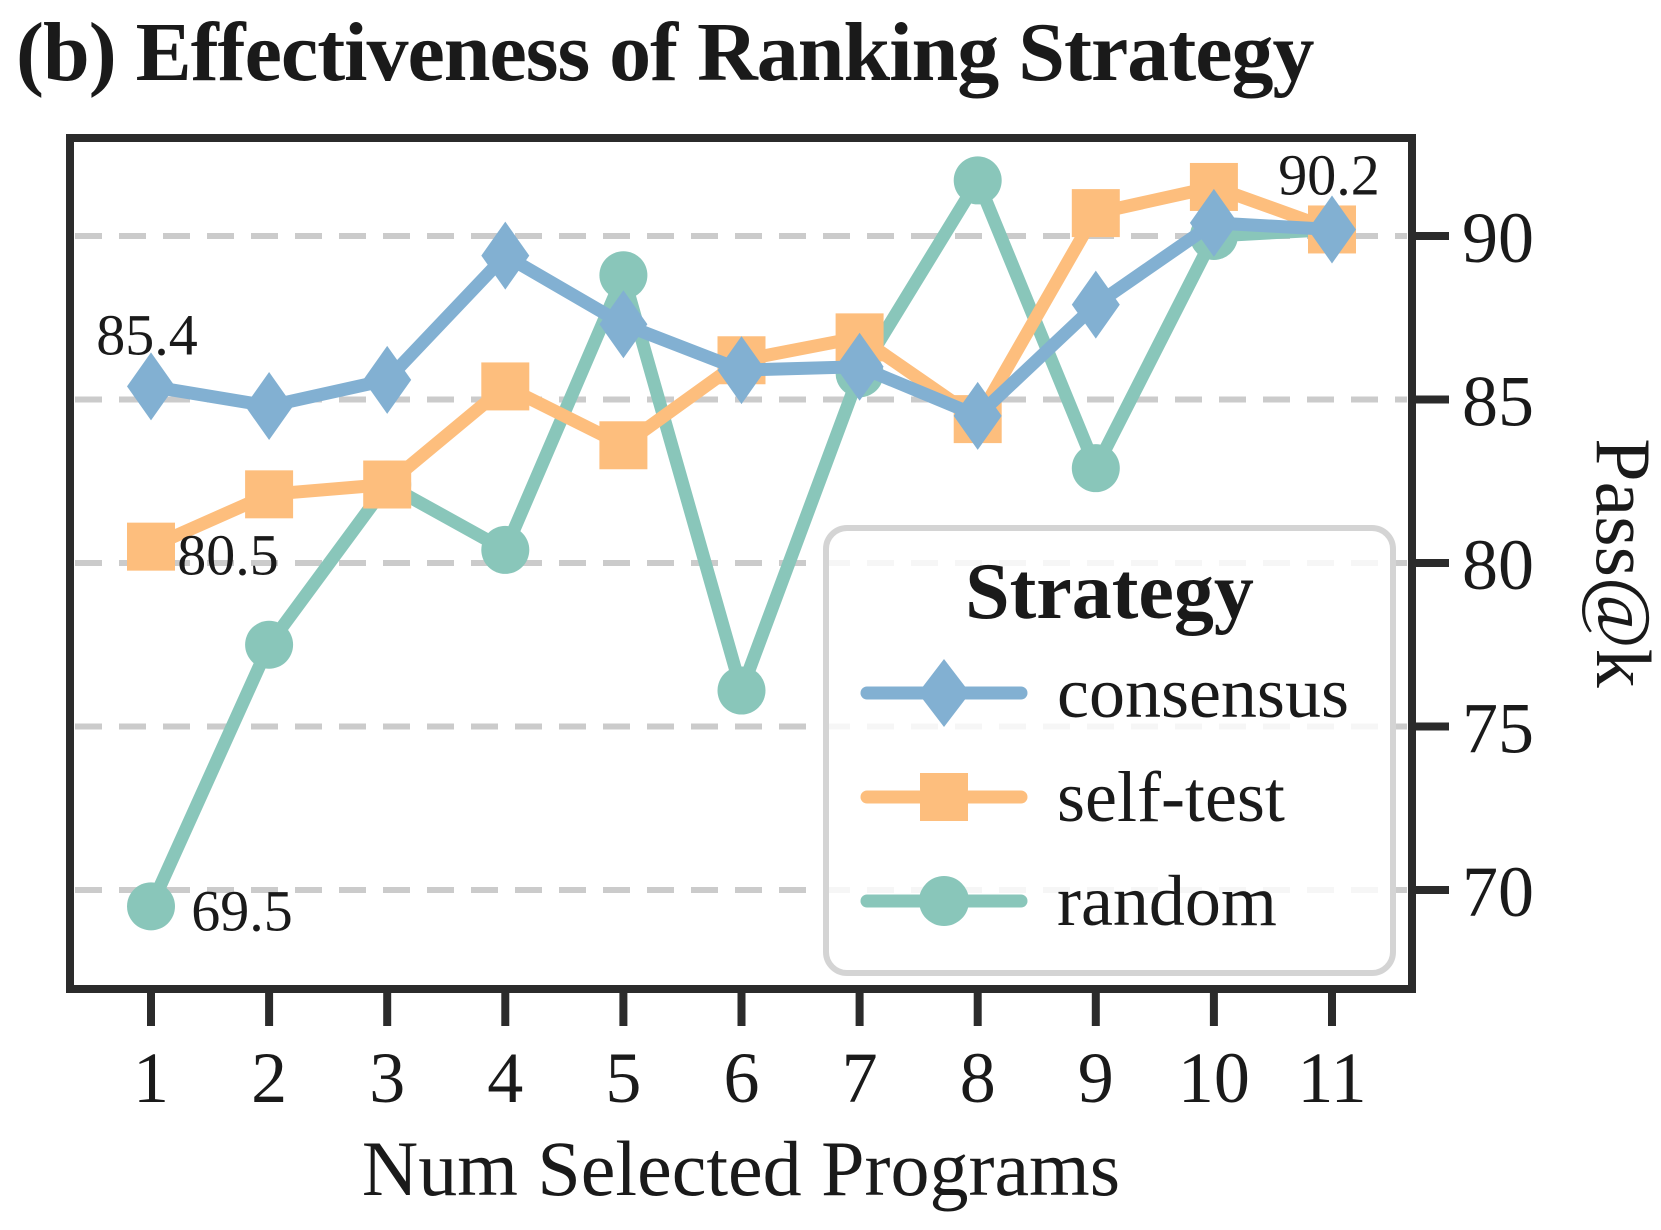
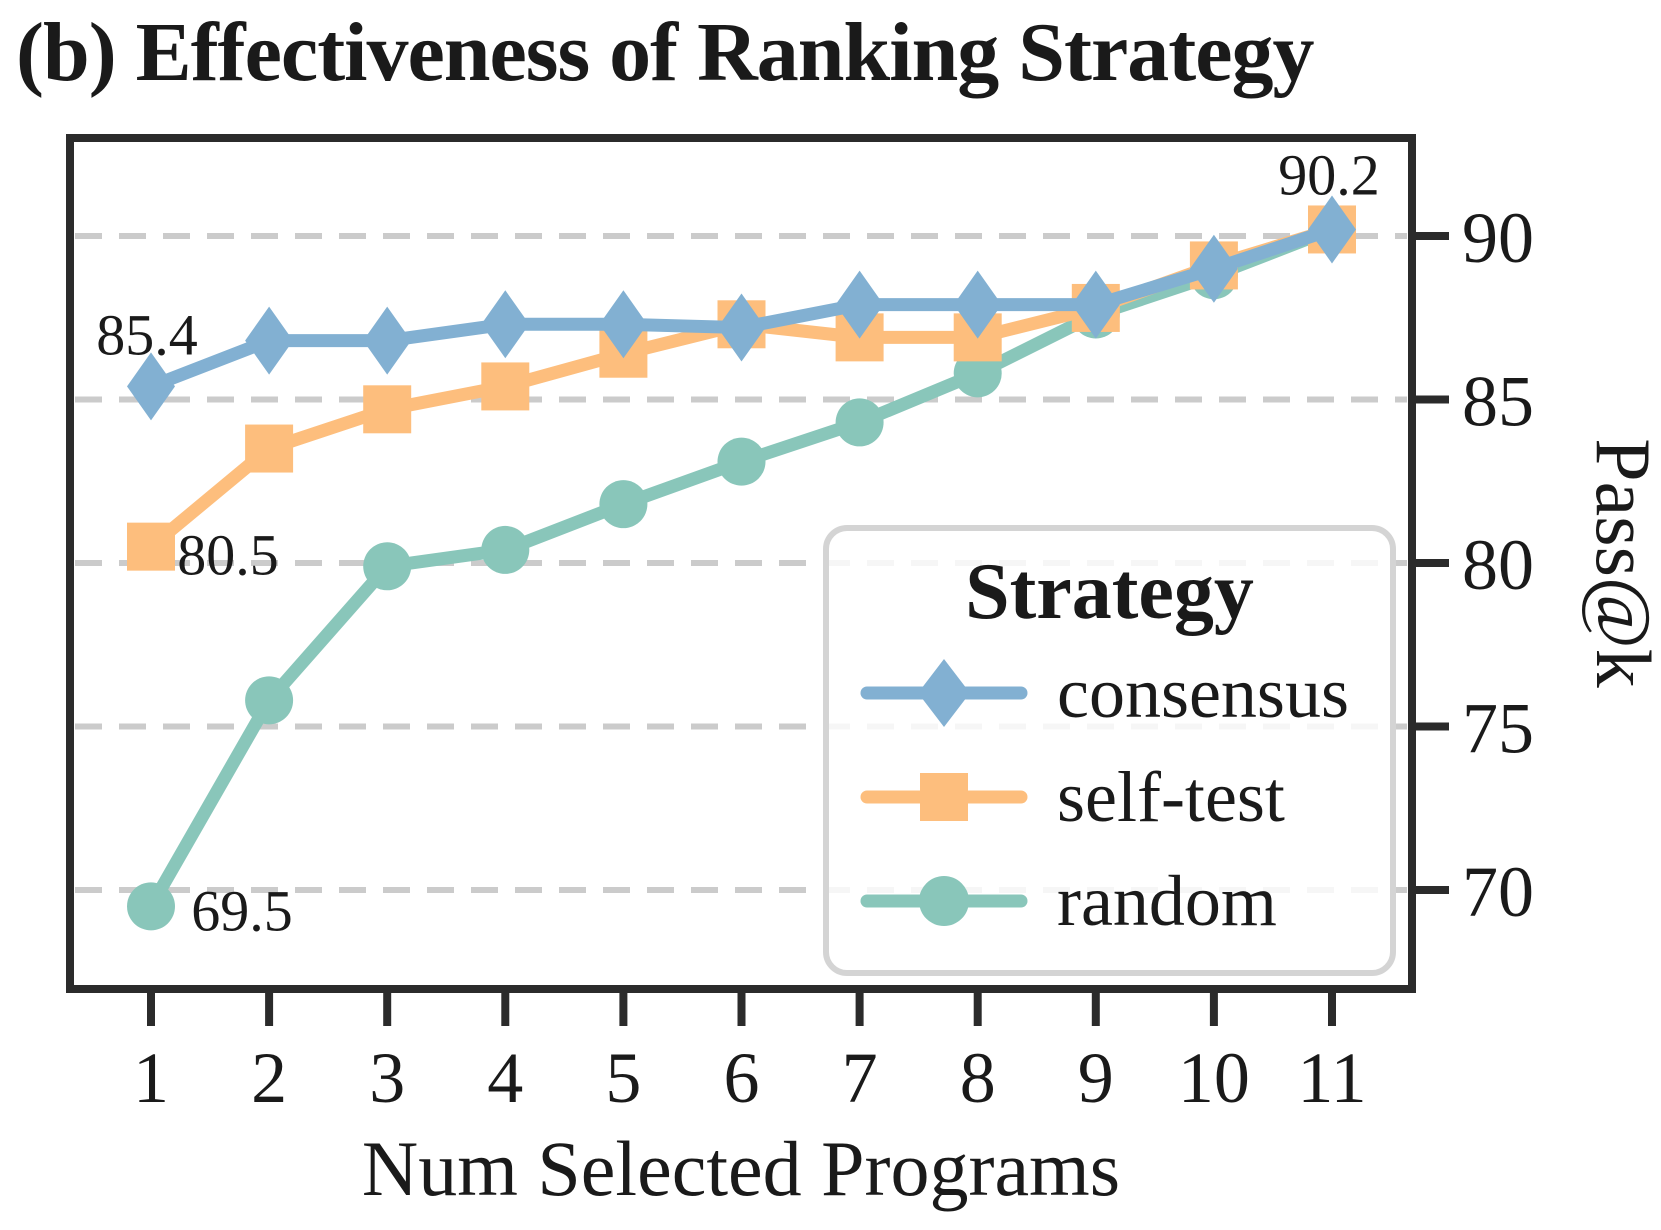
consensus/2: 84.8 -> 86.8
self-test/2: 82.1 -> 83.5
random/2: 77.5 -> 75.8
consensus/3: 85.6 -> 86.8
self-test/3: 82.4 -> 84.7
random/3: 82.4 -> 79.9
consensus/4: 89.4 -> 87.3
self-test/5: 83.6 -> 86.4
random/5: 88.8 -> 81.8
consensus/6: 85.9 -> 87.2
self-test/6: 86.2 -> 87.3
random/6: 76.1 -> 83.1
consensus/7: 86.0 -> 87.9
random/7: 85.8 -> 84.3
consensus/8: 84.5 -> 87.9
self-test/8: 84.4 -> 86.9
random/8: 91.7 -> 85.8
self-test/9: 90.7 -> 87.8
random/9: 82.9 -> 87.6
consensus/10: 90.4 -> 89.0
self-test/10: 91.5 -> 89.1
random/10: 90.0 -> 88.8
